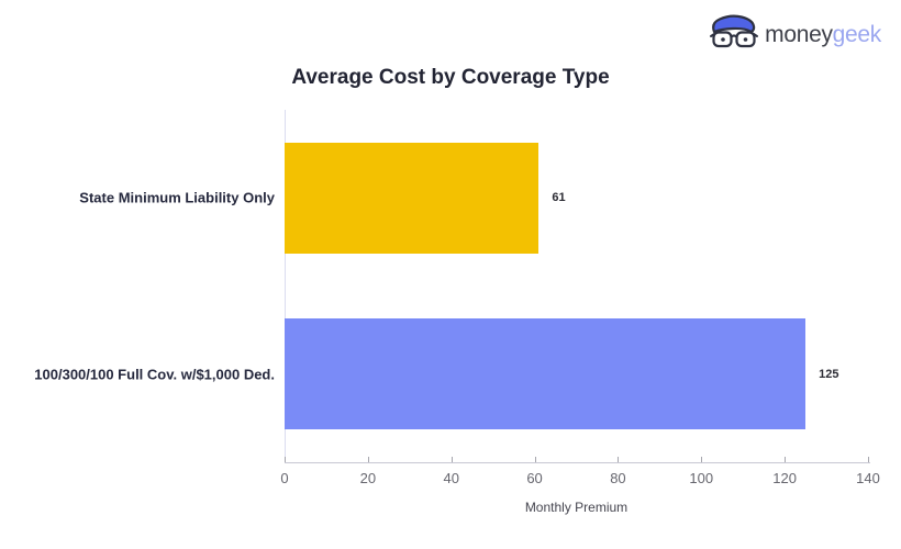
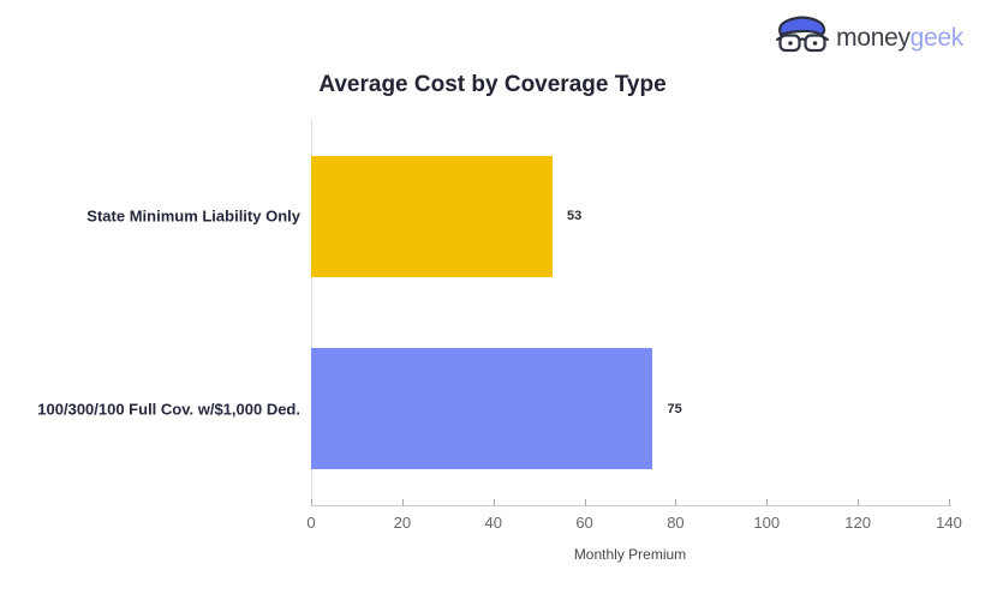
State Minimum Liability Only: 61 -> 53
100/300/100 Full Cov. w/$1,000 Ded.: 125 -> 75
